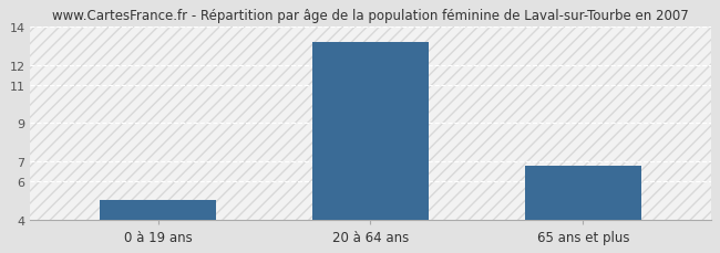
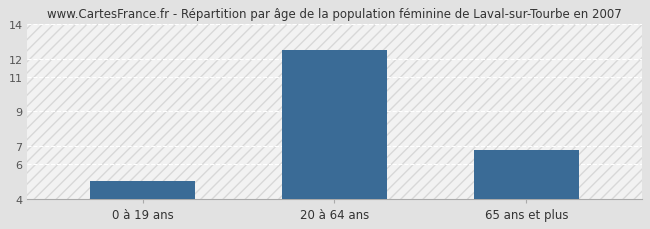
20 à 64 ans: 13.2 -> 12.5
